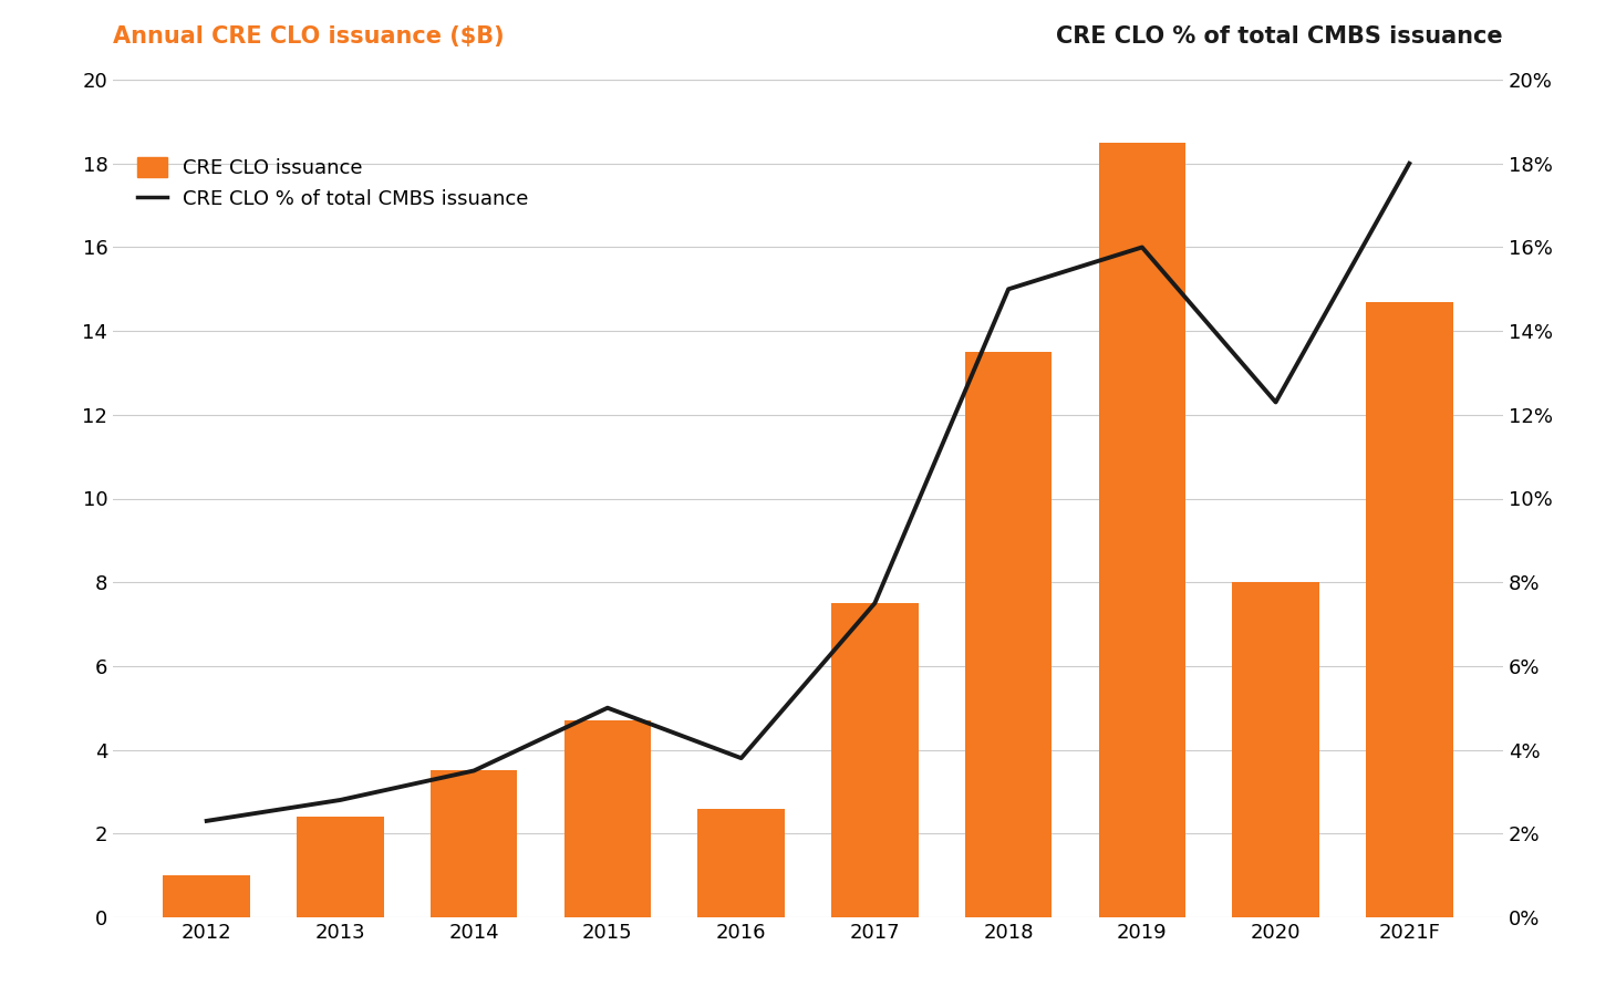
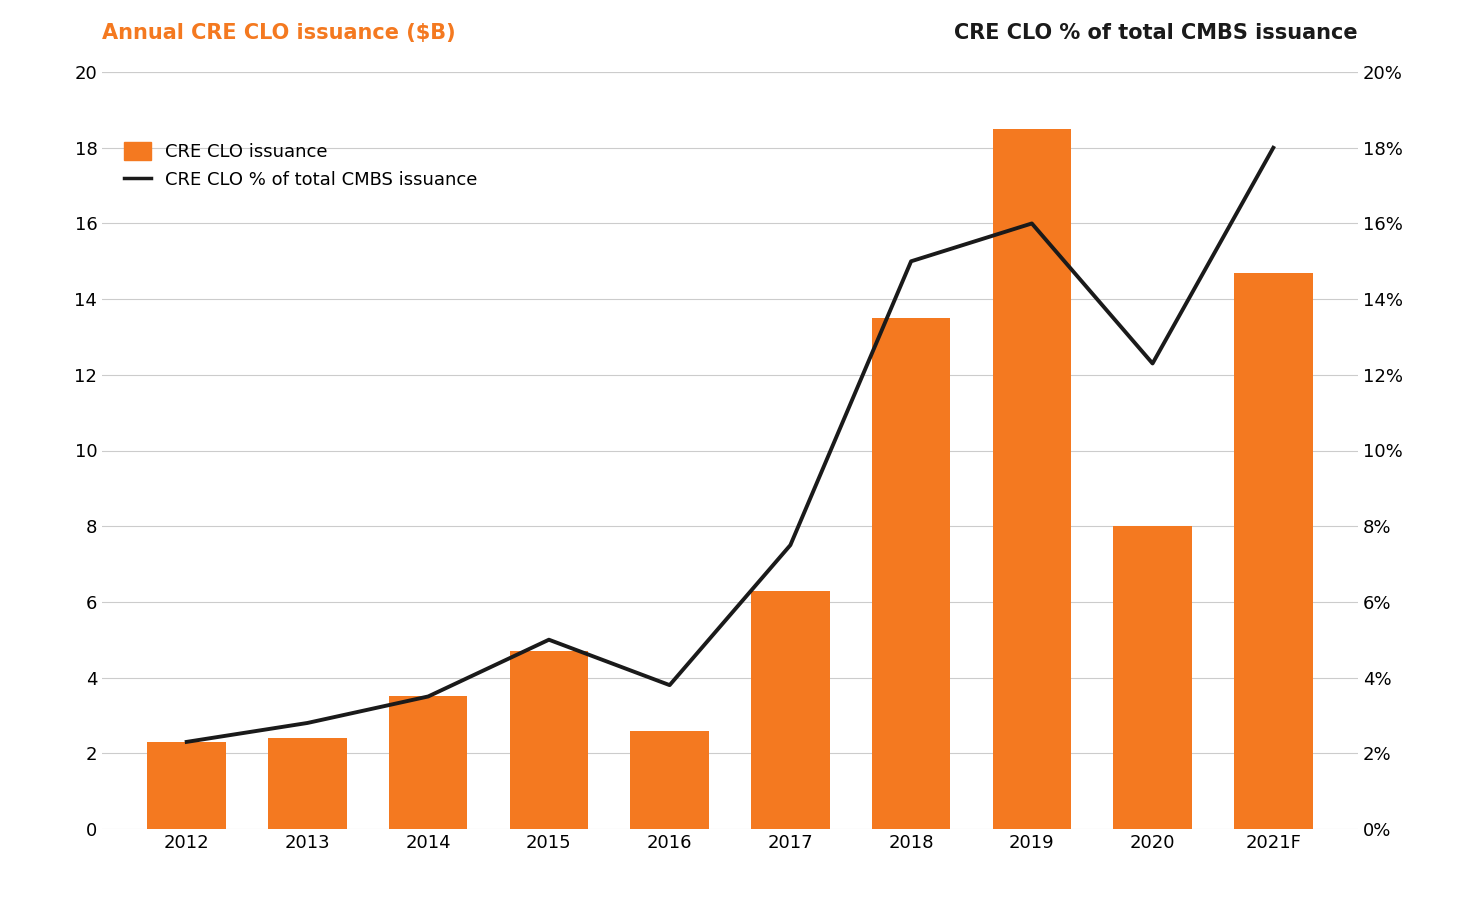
CRE CLO issuance/2012: 1.0 -> 2.3
CRE CLO issuance/2017: 7.5 -> 6.3
